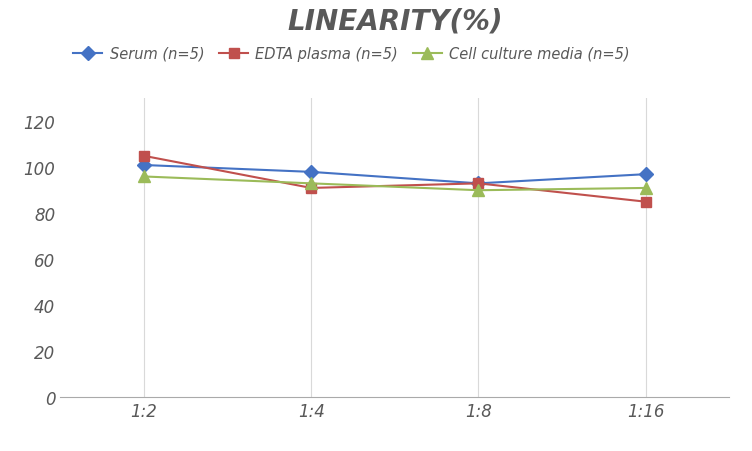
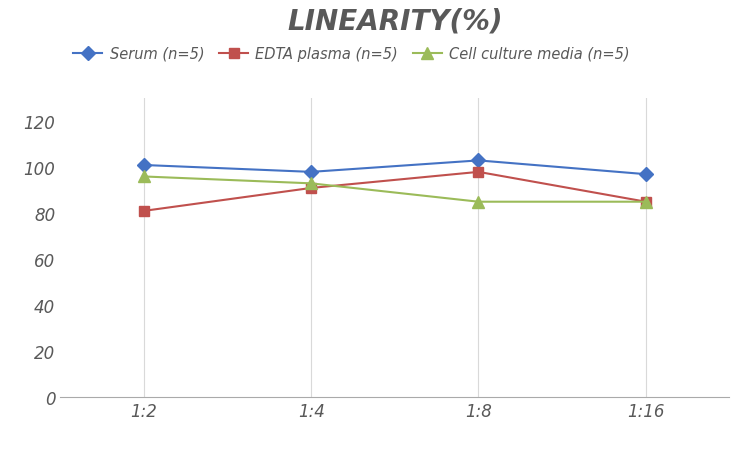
EDTA plasma (n=5)/1:2: 105 -> 81
Serum (n=5)/1:8: 93 -> 103
EDTA plasma (n=5)/1:8: 93 -> 98
Cell culture media (n=5)/1:8: 90 -> 85
Cell culture media (n=5)/1:16: 91 -> 85
